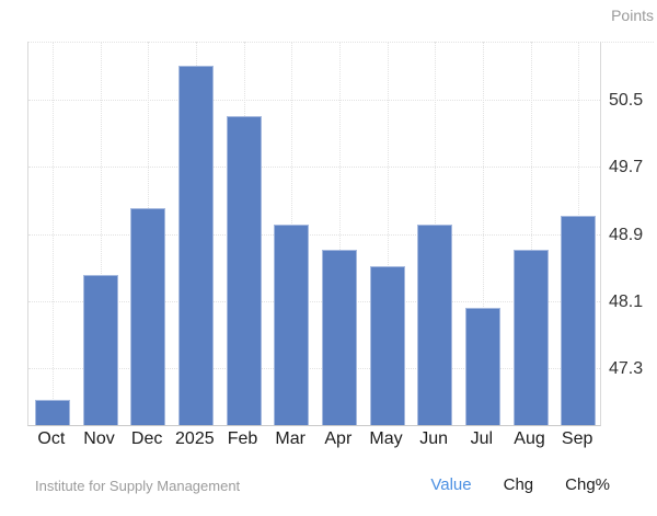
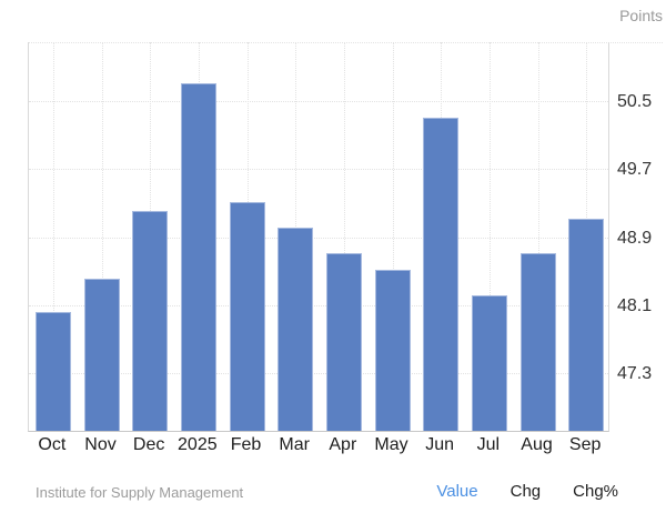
Oct: 46.9 -> 48.0
2025: 50.9 -> 50.7
Feb: 50.3 -> 49.3
Jun: 49.0 -> 50.3
Jul: 48.0 -> 48.2
